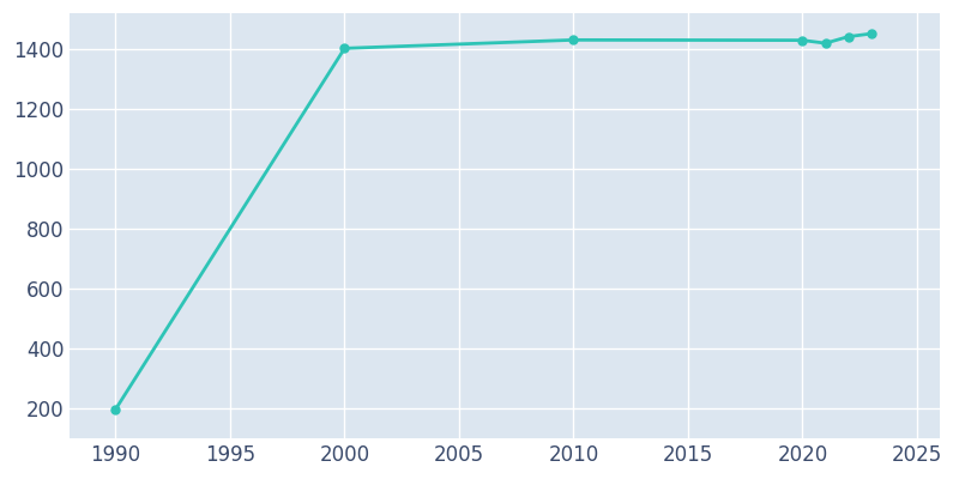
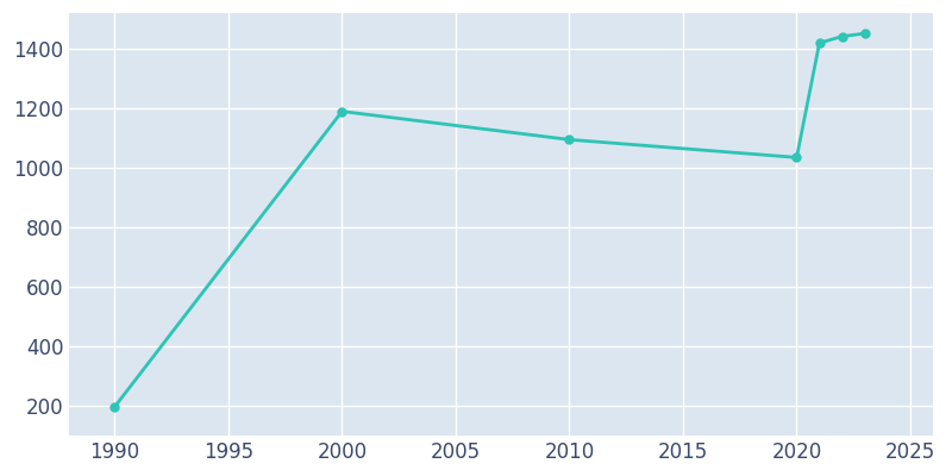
2000: 1403 -> 1190
2010: 1431 -> 1095
2020: 1430 -> 1035
